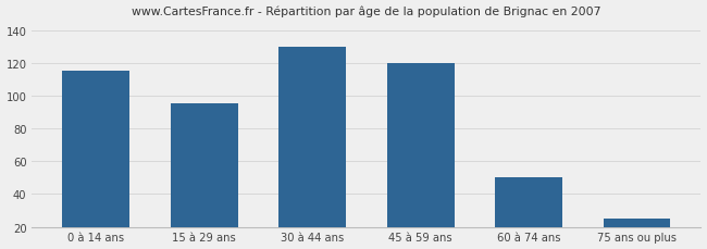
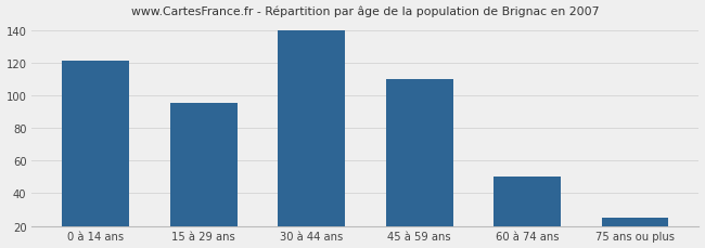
0 à 14 ans: 115 -> 121
30 à 44 ans: 130 -> 140
45 à 59 ans: 120 -> 110
